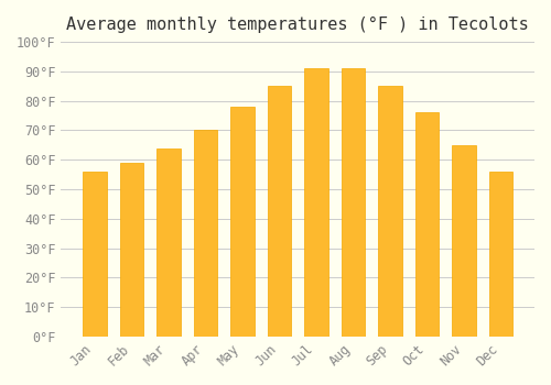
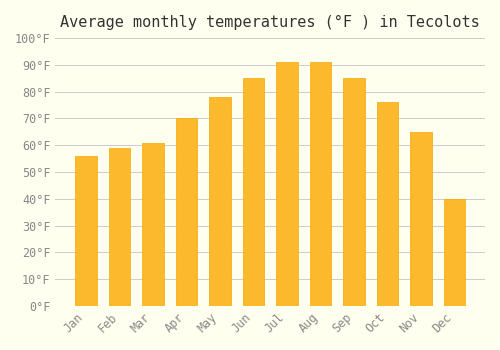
Mar: 64°F -> 61°F
Dec: 56°F -> 40°F
